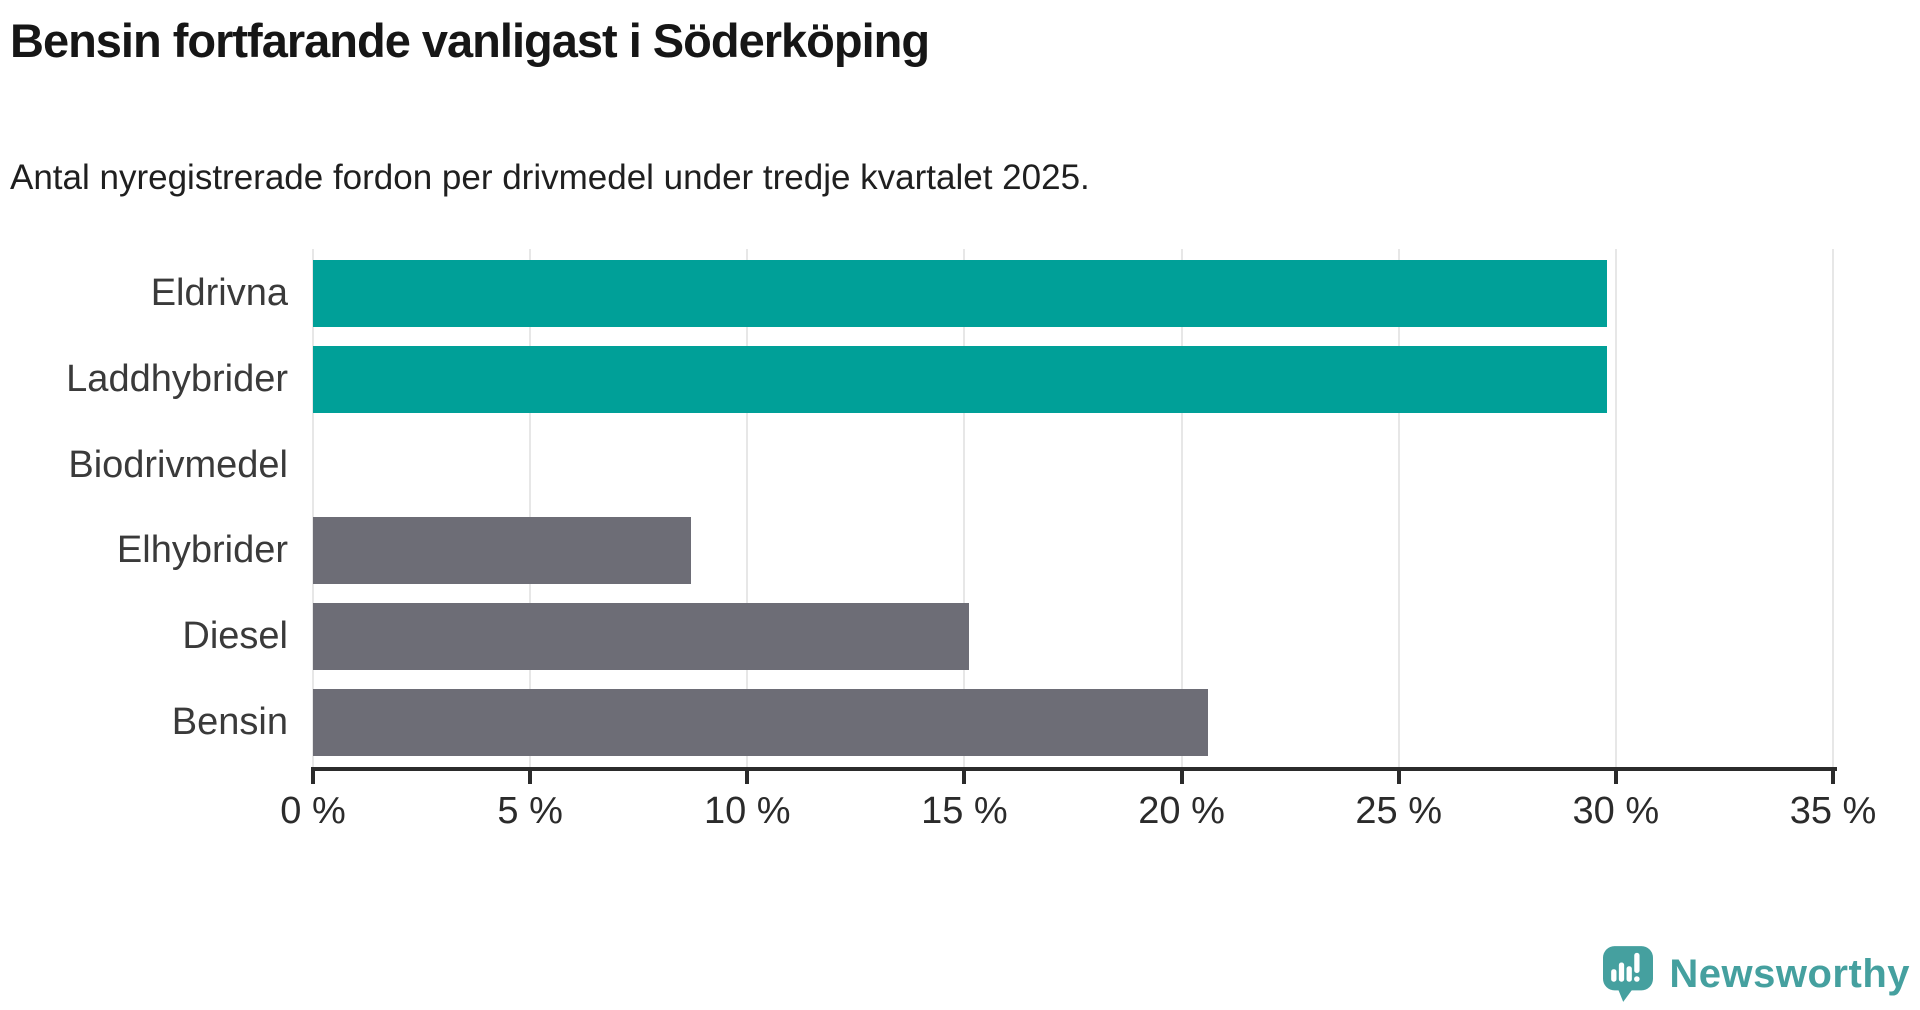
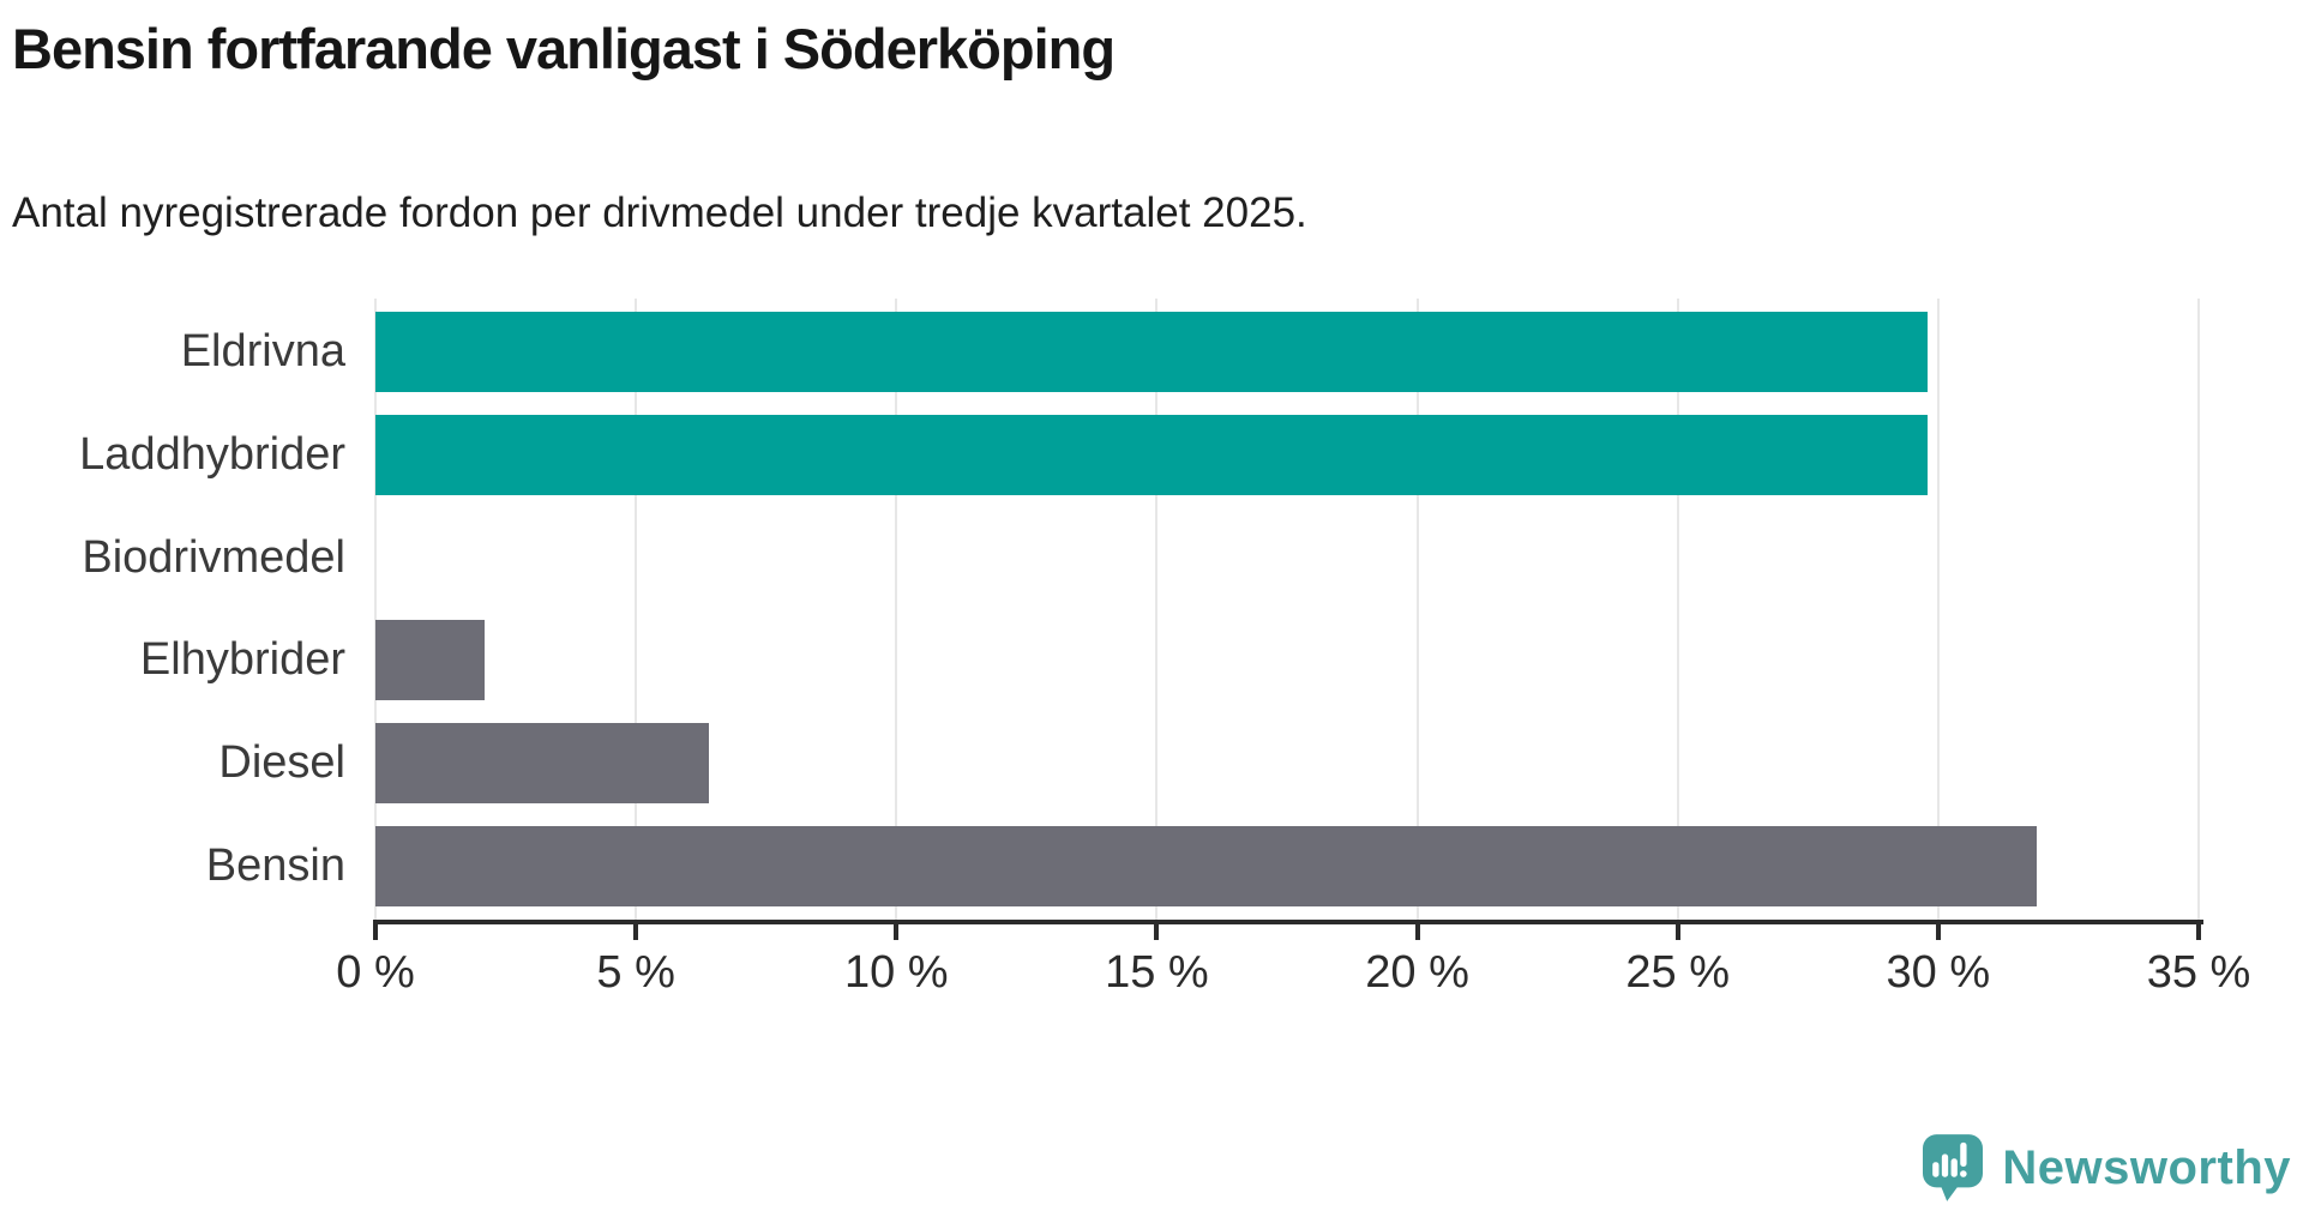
Elhybrider: 8.7% -> 2.1%
Diesel: 15.1% -> 6.4%
Bensin: 20.6% -> 31.9%
